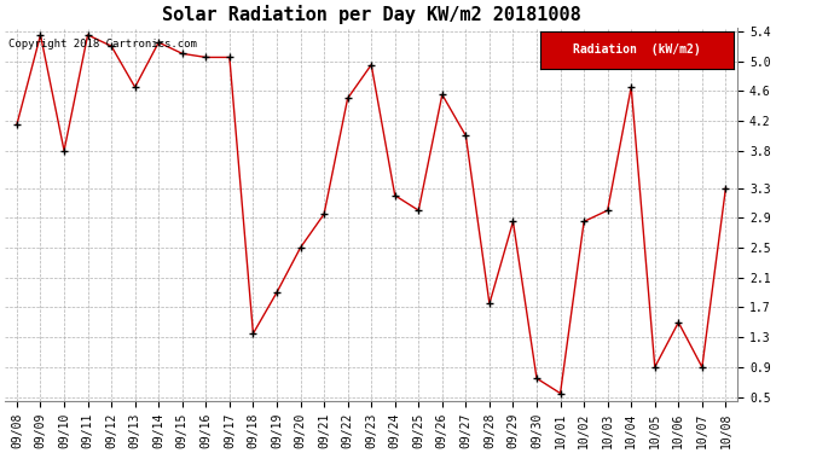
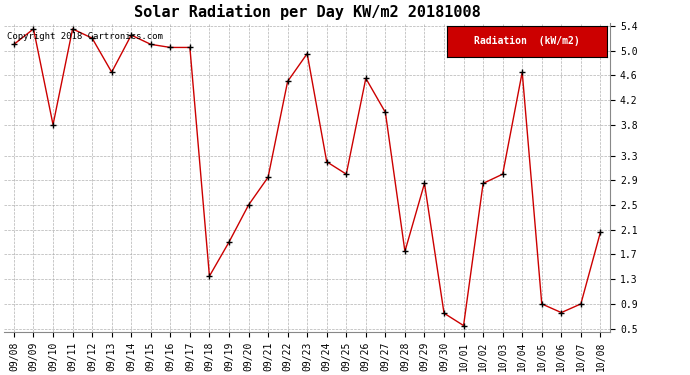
09/08: 4.15 -> 5.10
10/06: 1.50 -> 0.76
10/08: 3.30 -> 2.06
